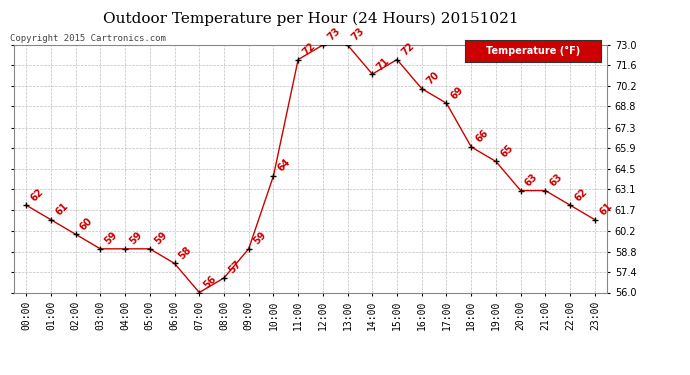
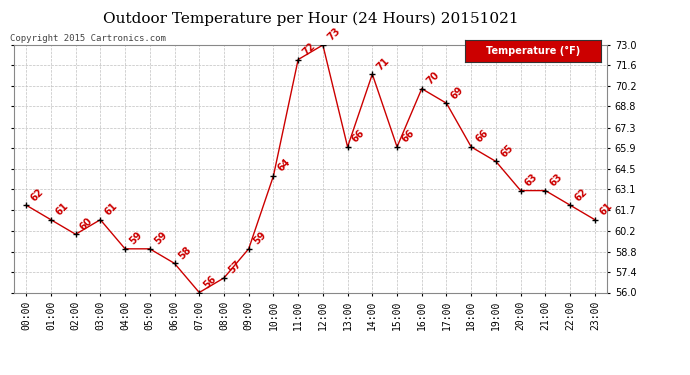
03:00: 59 -> 61
13:00: 73 -> 66
15:00: 72 -> 66
